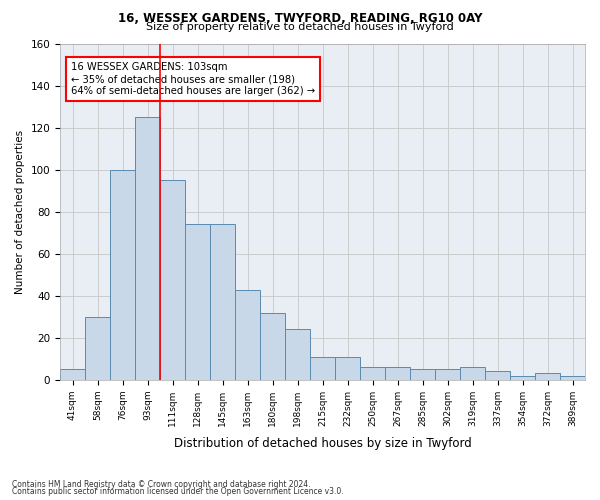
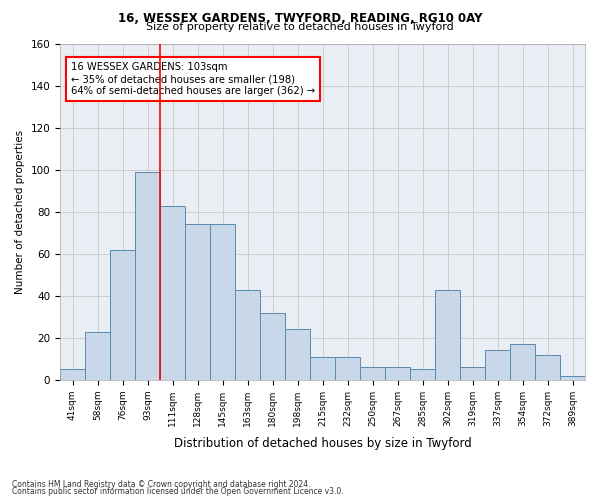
58sqm: 30 -> 23
76sqm: 100 -> 62
93sqm: 125 -> 99
111sqm: 95 -> 83
302sqm: 5 -> 43
337sqm: 4 -> 14
354sqm: 2 -> 17
372sqm: 3 -> 12
